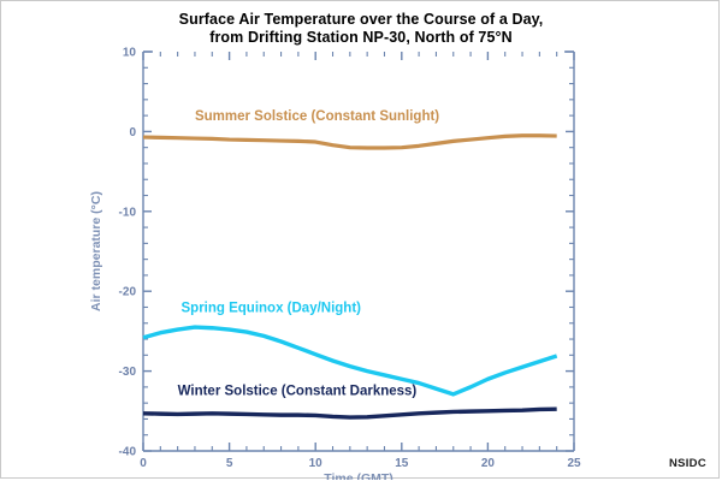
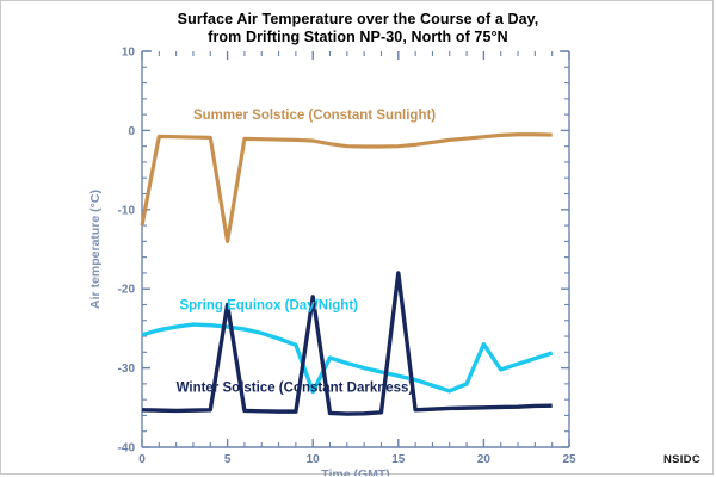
Summer Solstice (Constant Sunlight)/0: -1 -> -12
Summer Solstice (Constant Sunlight)/5: -1 -> -14
Winter Solstice (Constant Darkness)/5: -35 -> -22
Spring Equinox (Day/Night)/10: -28 -> -33
Winter Solstice (Constant Darkness)/10: -36 -> -21
Winter Solstice (Constant Darkness)/15: -35 -> -18
Spring Equinox (Day/Night)/20: -31 -> -27
